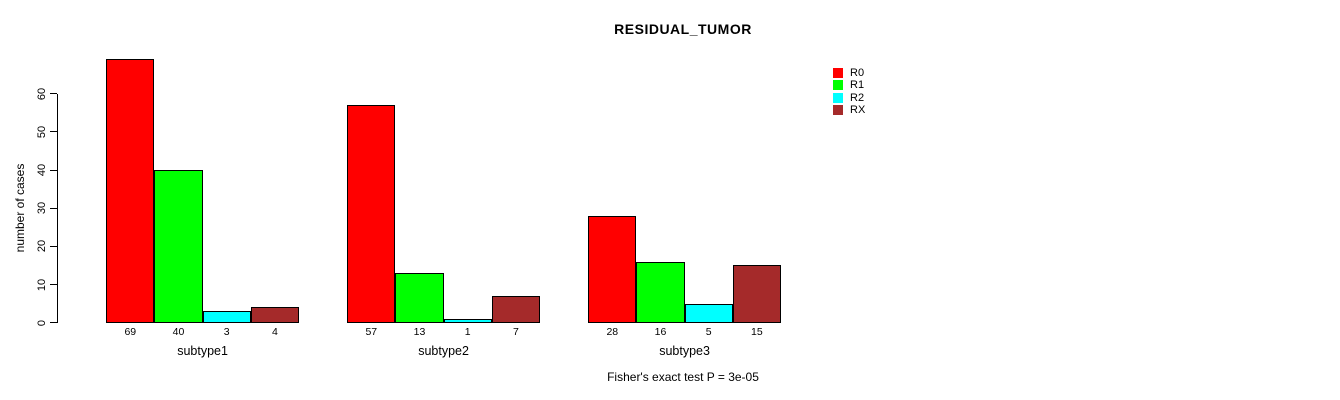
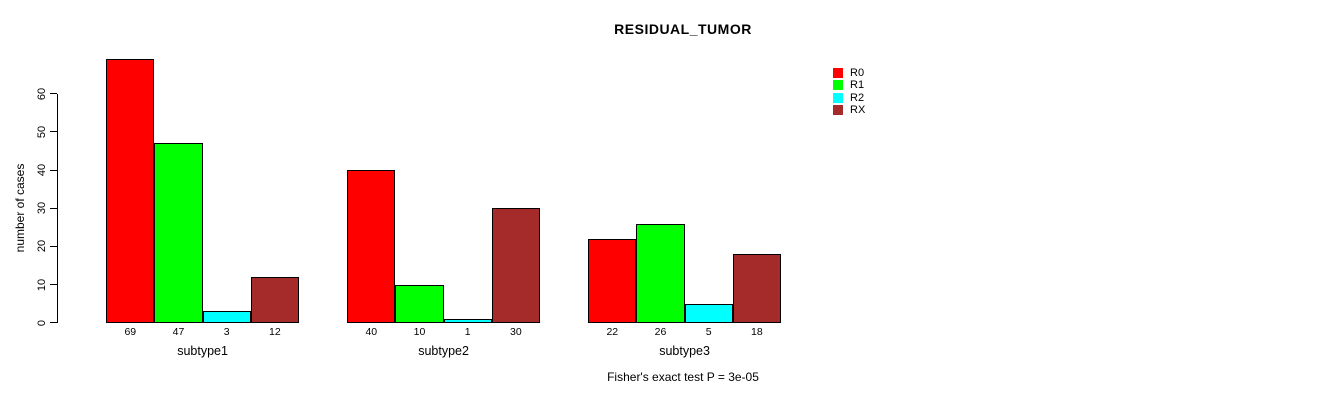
R1/subtype1: 40 -> 47
RX/subtype1: 4 -> 12
R0/subtype2: 57 -> 40
R1/subtype2: 13 -> 10
RX/subtype2: 7 -> 30
R0/subtype3: 28 -> 22
R1/subtype3: 16 -> 26
RX/subtype3: 15 -> 18
